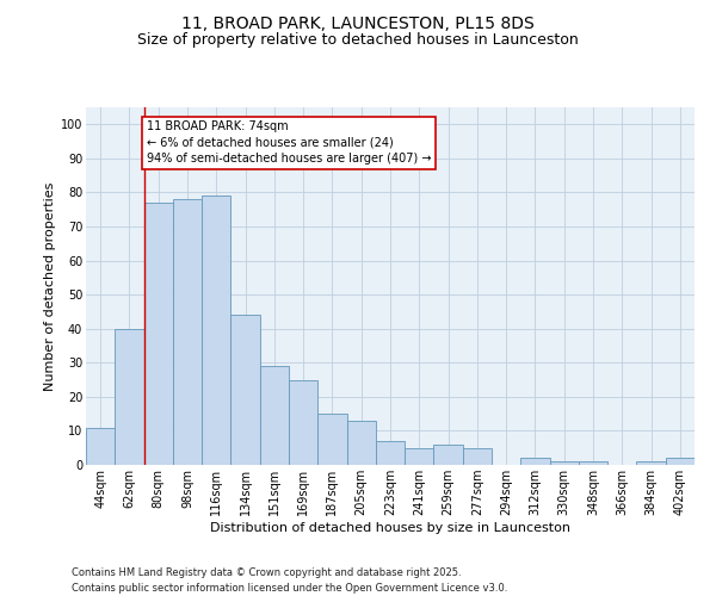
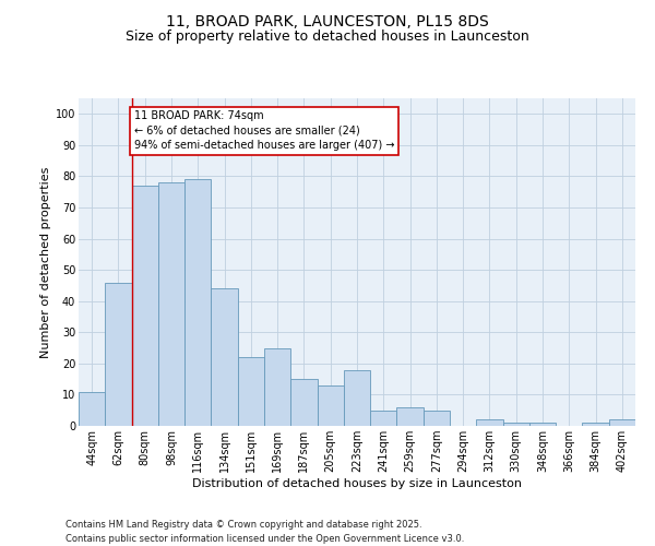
62sqm: 40 -> 46
151sqm: 29 -> 22
223sqm: 7 -> 18
